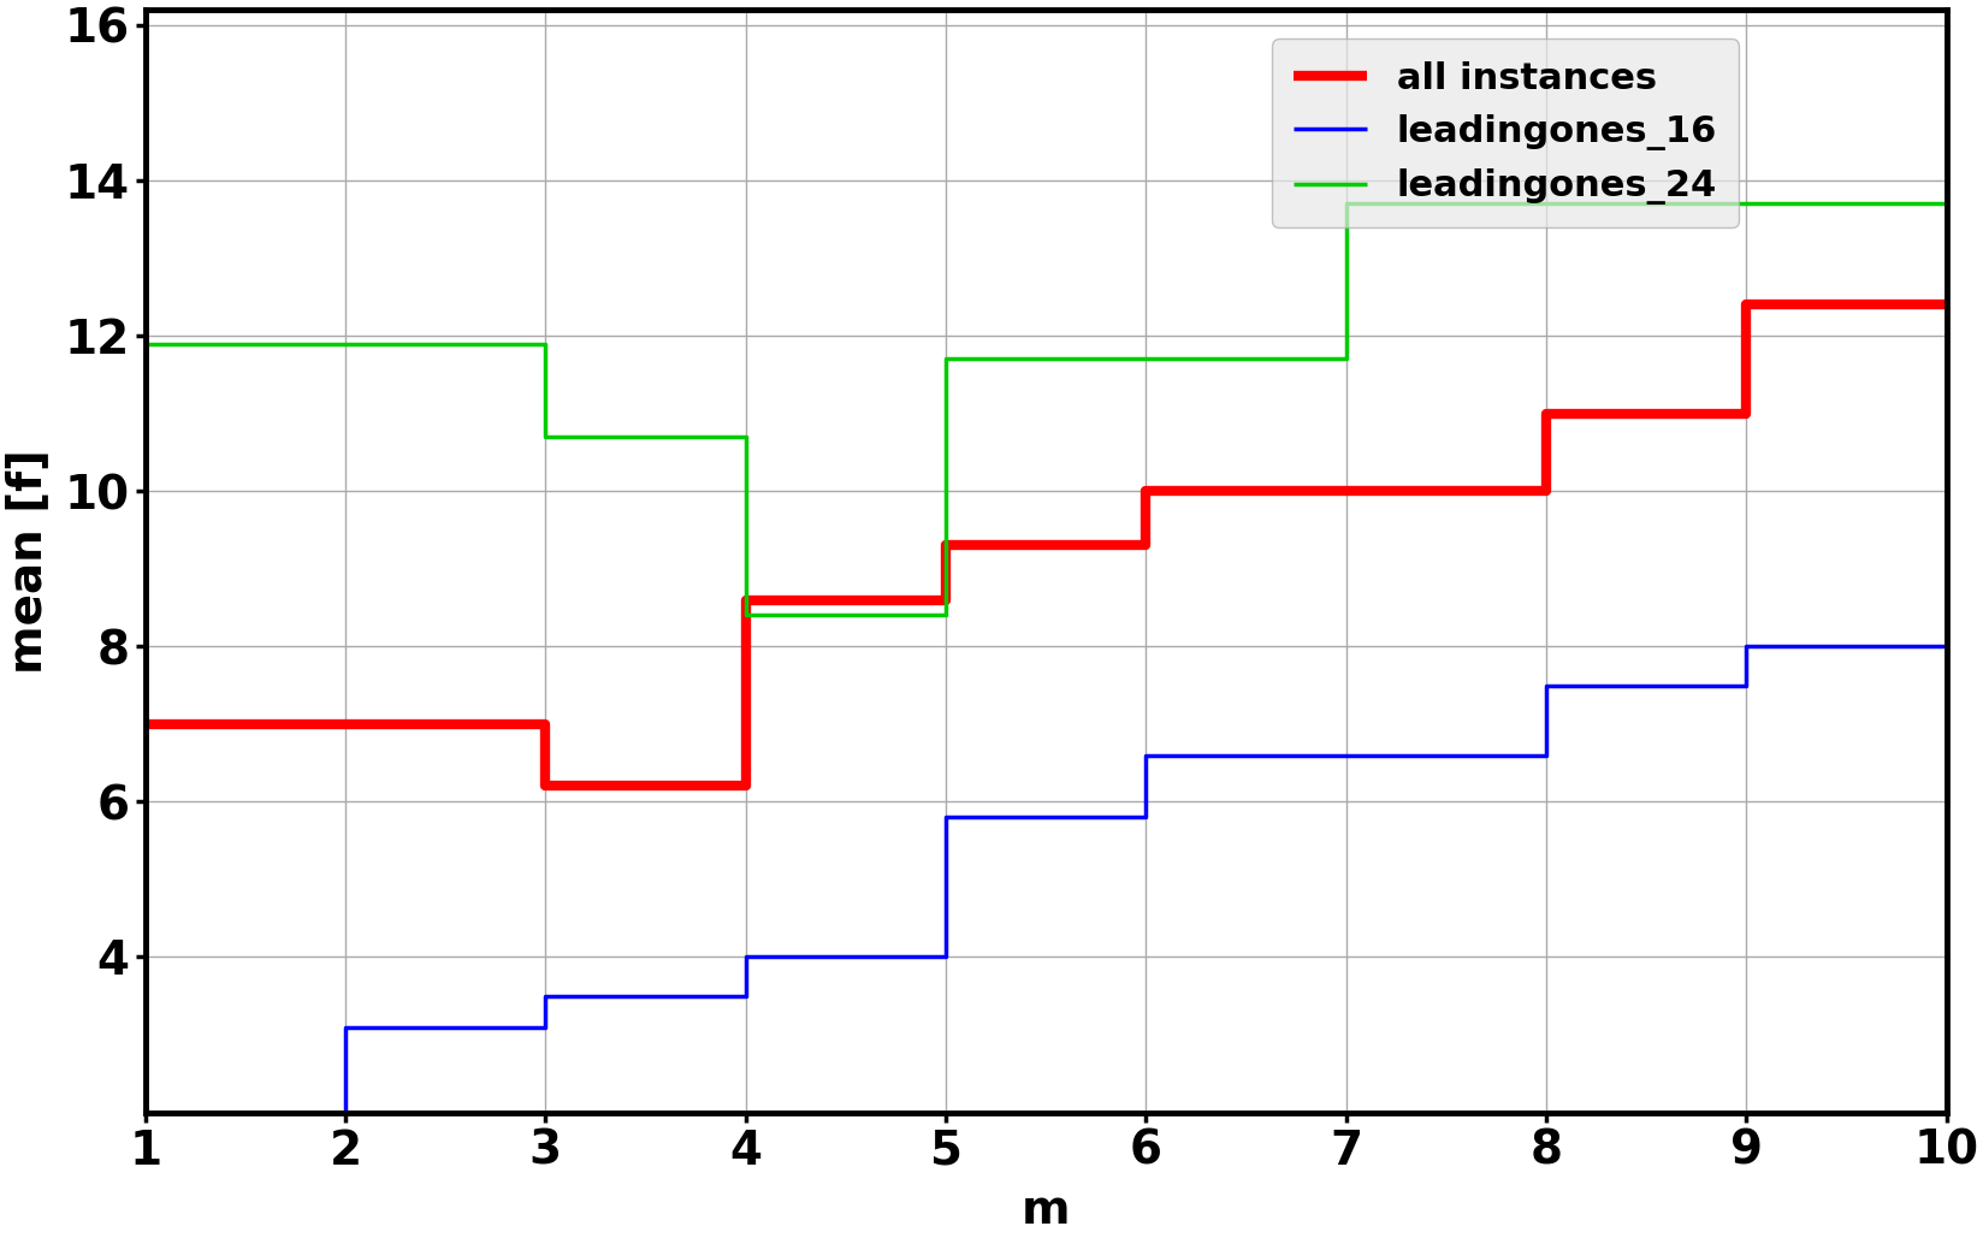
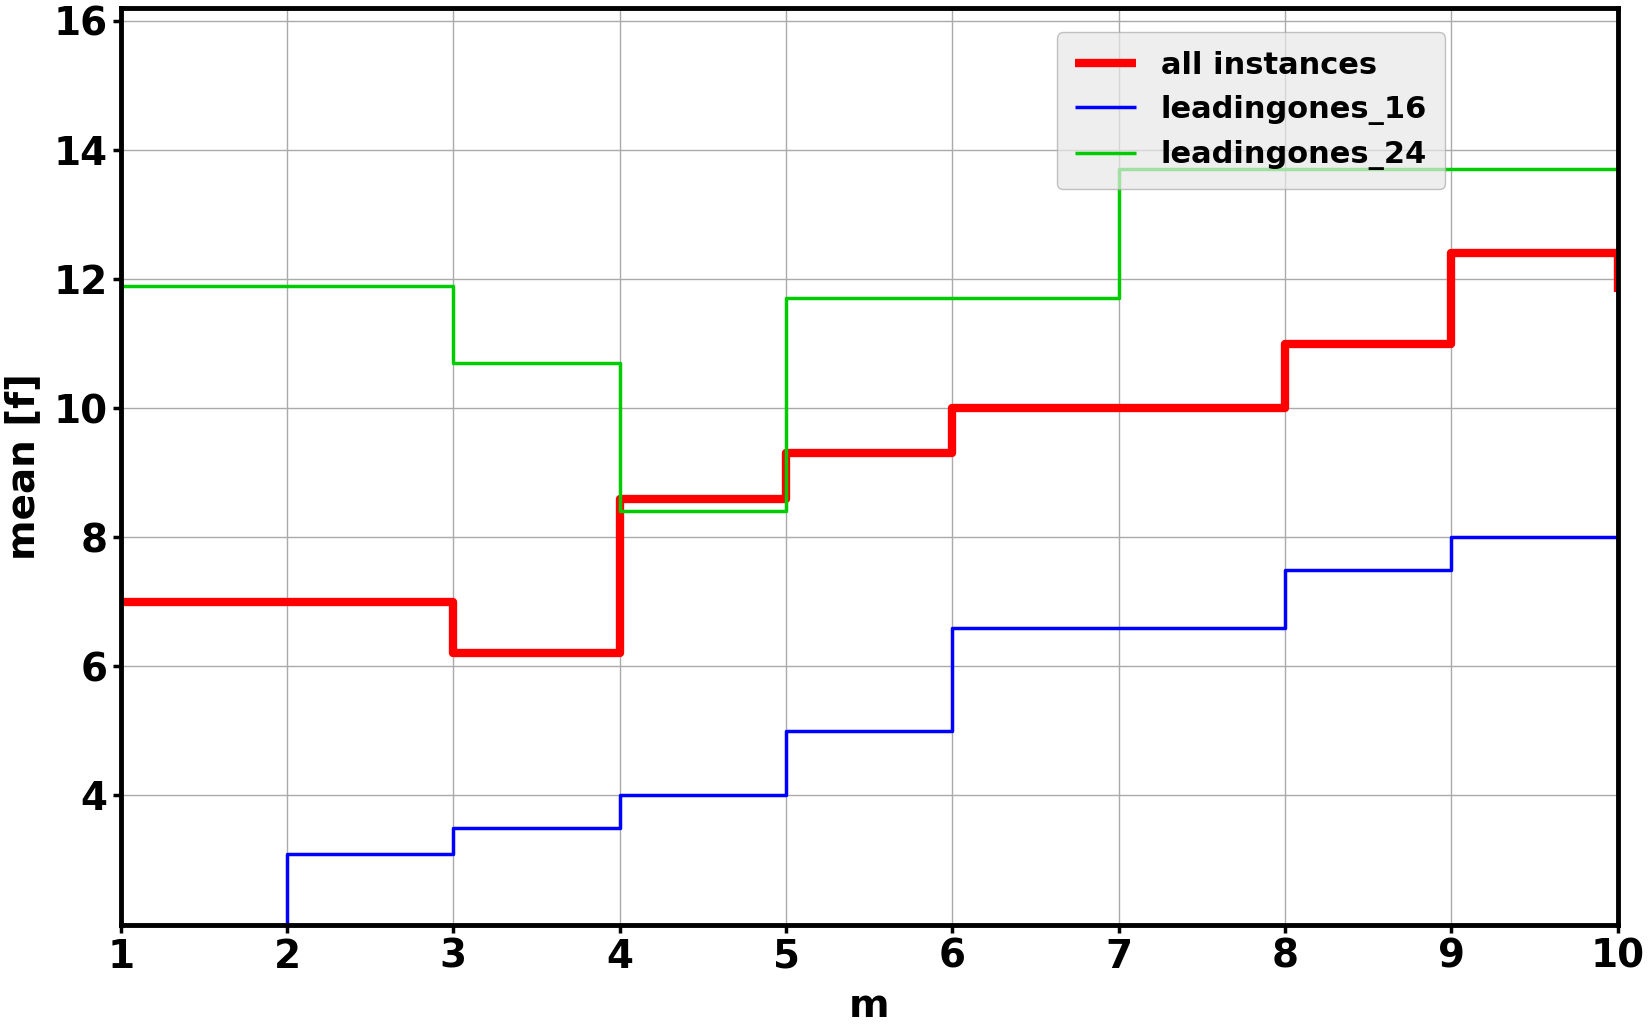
leadingones_16/5: 5.8 -> 5.0
all instances/10: 12.4 -> 11.8
